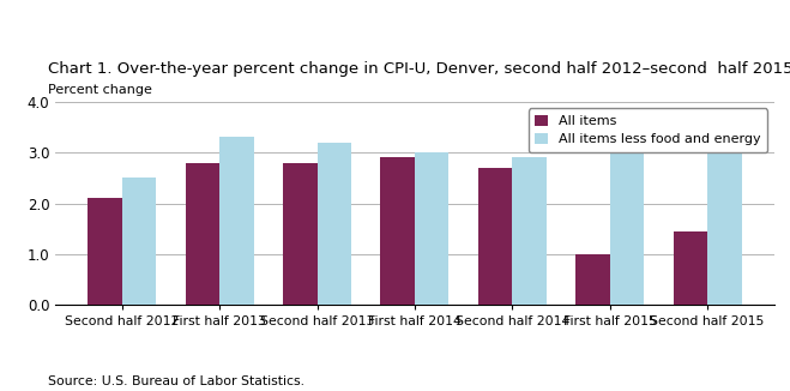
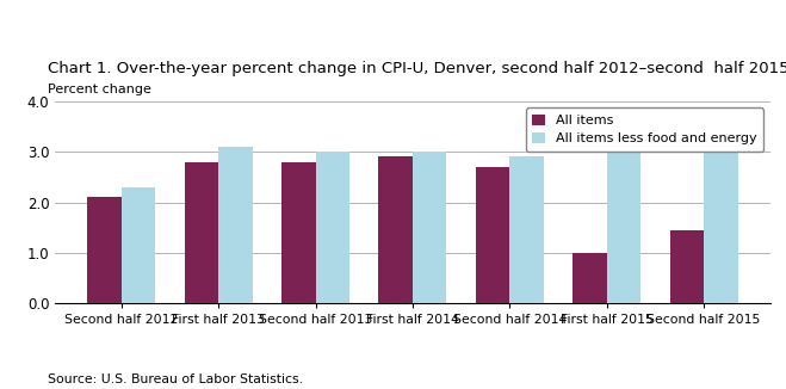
All items less food and energy/Second half 2012: 2.5 -> 2.3
All items less food and energy/First half 2013: 3.3 -> 3.1
All items less food and energy/Second half 2013: 3.2 -> 3.0
